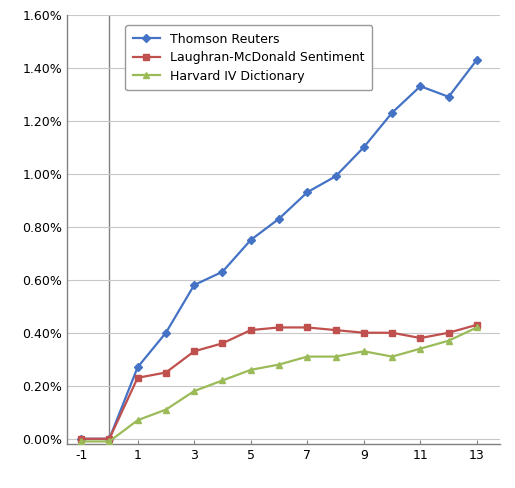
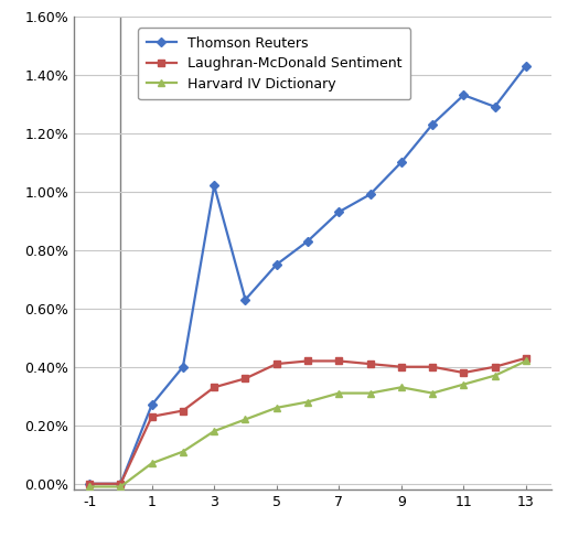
Thomson Reuters/3: 0.58% -> 1.02%
